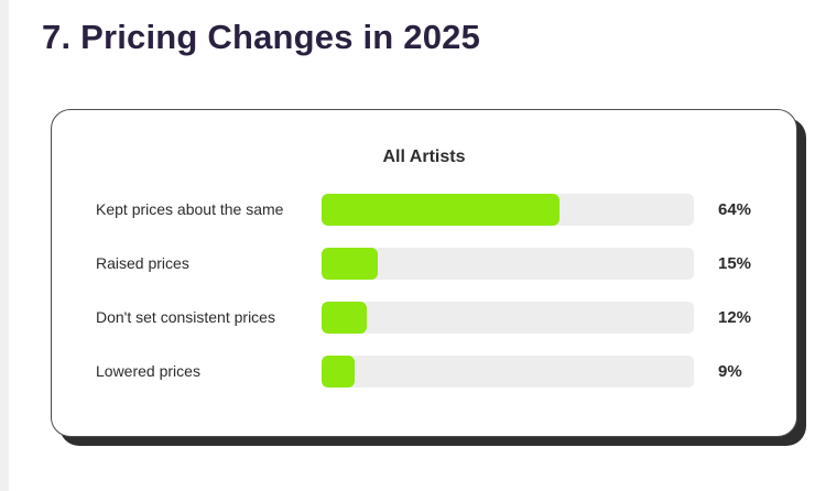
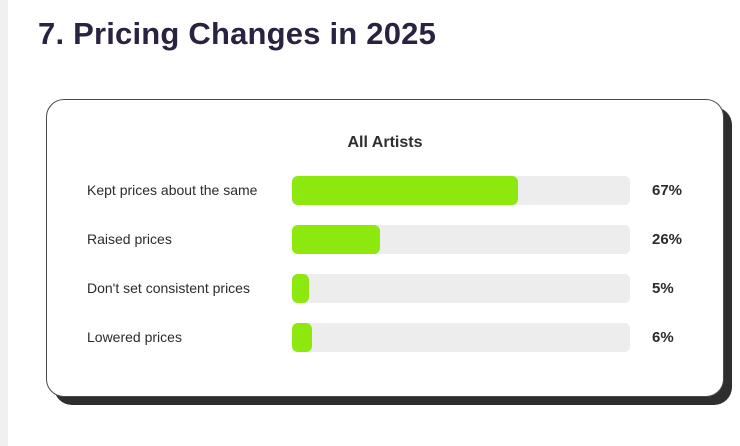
Kept prices about the same: 64% -> 67%
Raised prices: 15% -> 26%
Don't set consistent prices: 12% -> 5%
Lowered prices: 9% -> 6%
